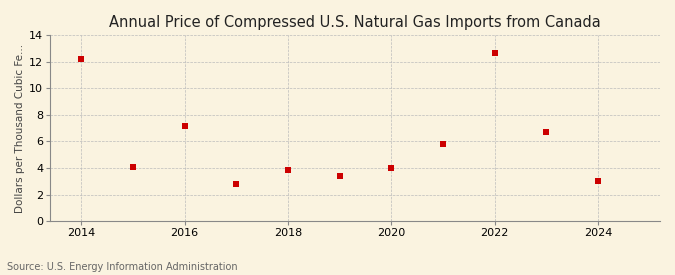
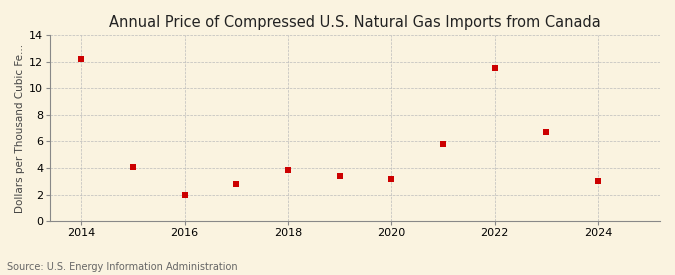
2016: 7.2 -> 2.0
2020: 4.0 -> 3.2
2022: 12.7 -> 11.5
